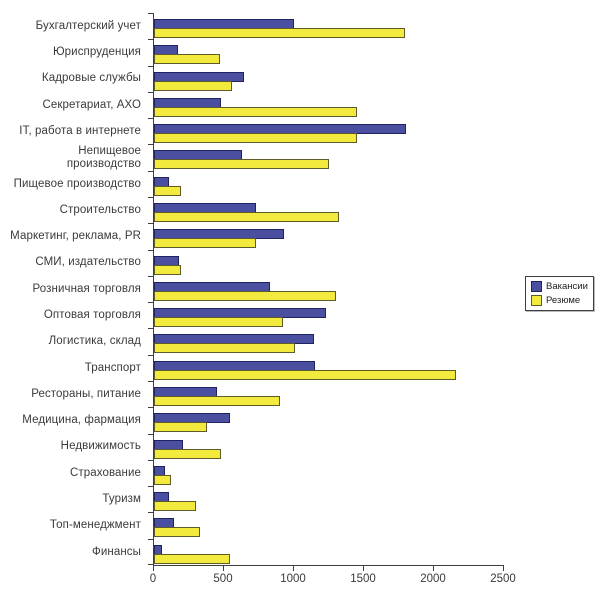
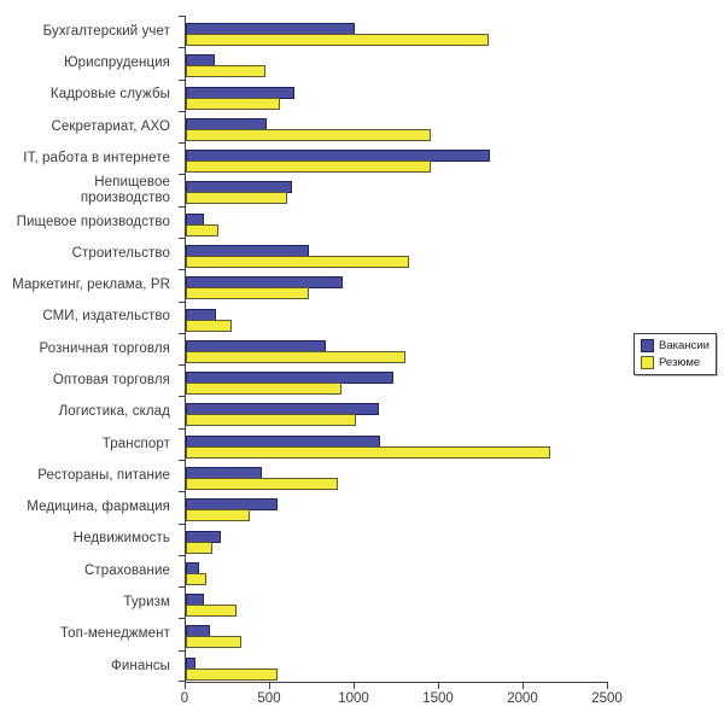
Резюме/Непищевое производство: 1250 -> 600
Резюме/СМИ, издательство: 190 -> 270
Резюме/Недвижимость: 480 -> 160
